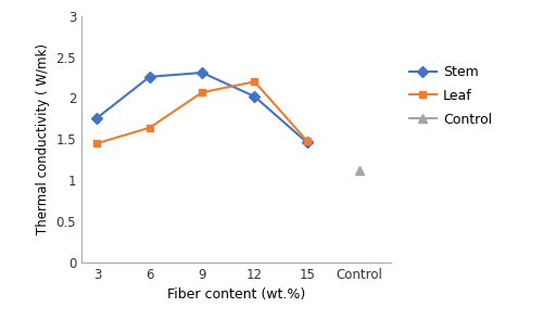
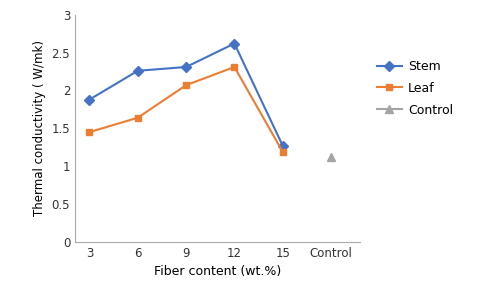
Stem/3: 1.76 -> 1.88
Stem/12: 2.02 -> 2.62
Leaf/12: 2.20 -> 2.31
Stem/15: 1.46 -> 1.27
Leaf/15: 1.48 -> 1.19
